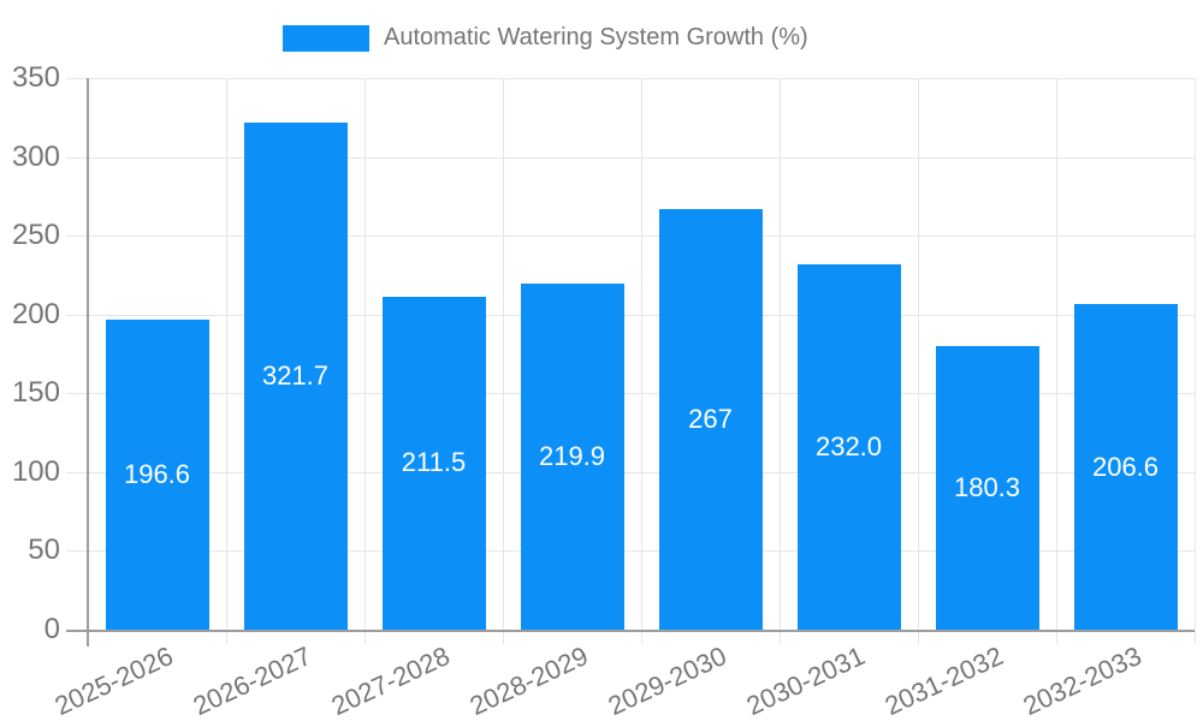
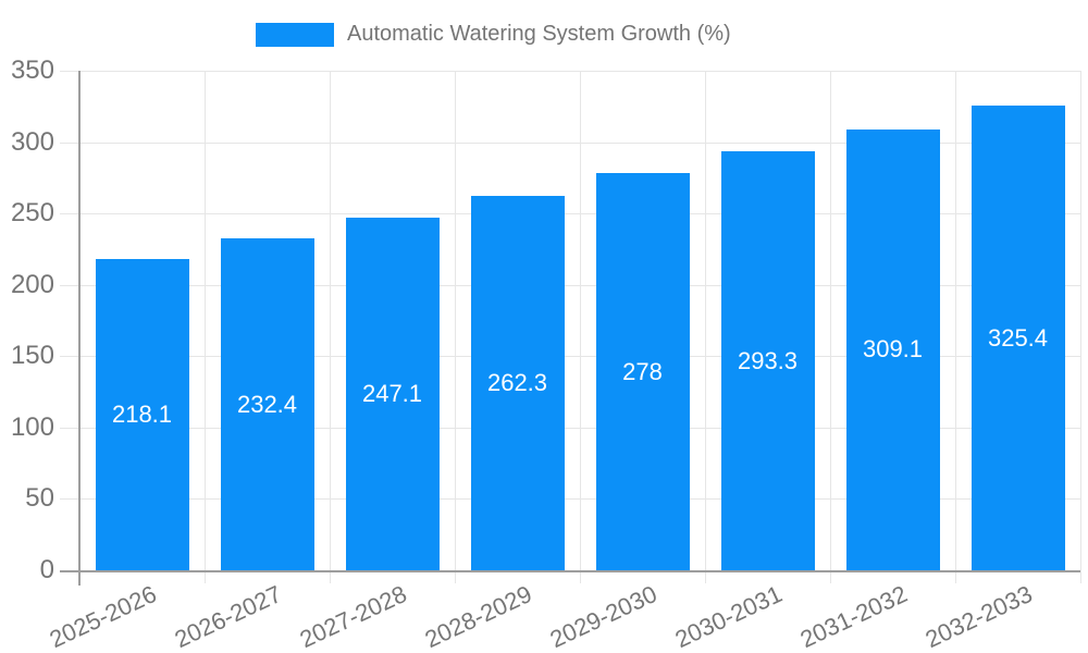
2025-2026: 196.6 -> 218.1
2026-2027: 321.7 -> 232.4
2027-2028: 211.5 -> 247.1
2028-2029: 219.9 -> 262.3
2029-2030: 267 -> 278
2030-2031: 232.0 -> 293.3
2031-2032: 180.3 -> 309.1
2032-2033: 206.6 -> 325.4
